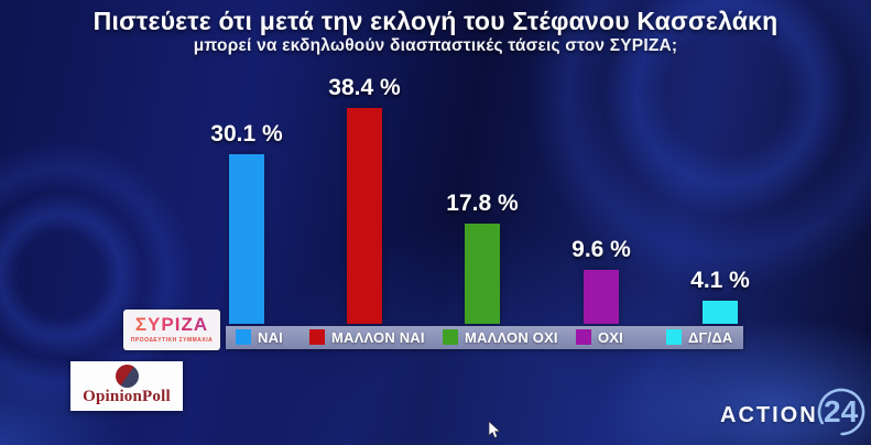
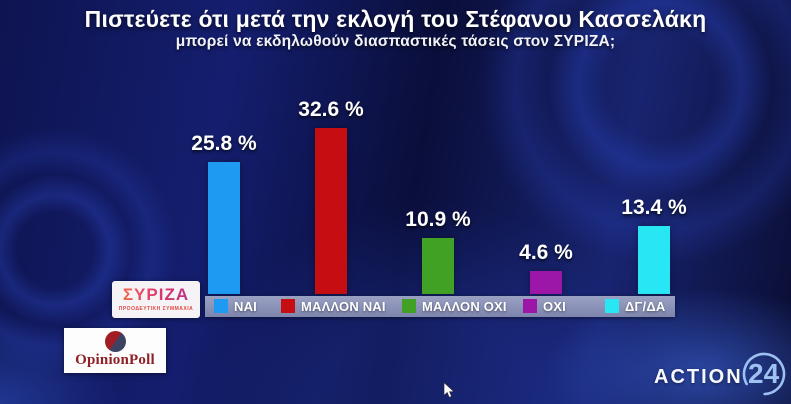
ΝΑΙ: 30.1 -> 25.8
ΜΑΛΛΟΝ ΝΑΙ: 38.4 -> 32.6
ΜΑΛΛΟΝ ΟΧΙ: 17.8 -> 10.9
ΟΧΙ: 9.6 -> 4.6
ΔΓ/ΔΑ: 4.1 -> 13.4
